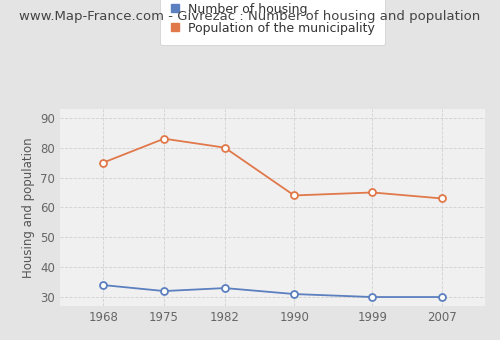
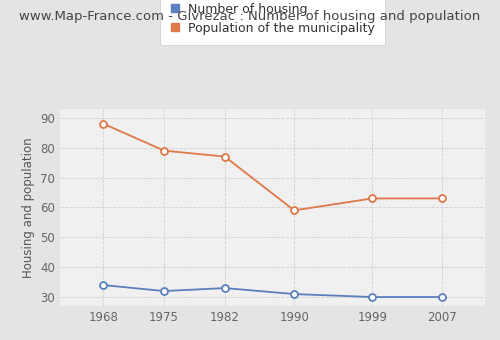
Population of the municipality/1968: 75 -> 88
Population of the municipality/1975: 83 -> 79
Population of the municipality/1982: 80 -> 77
Population of the municipality/1990: 64 -> 59
Population of the municipality/1999: 65 -> 63
